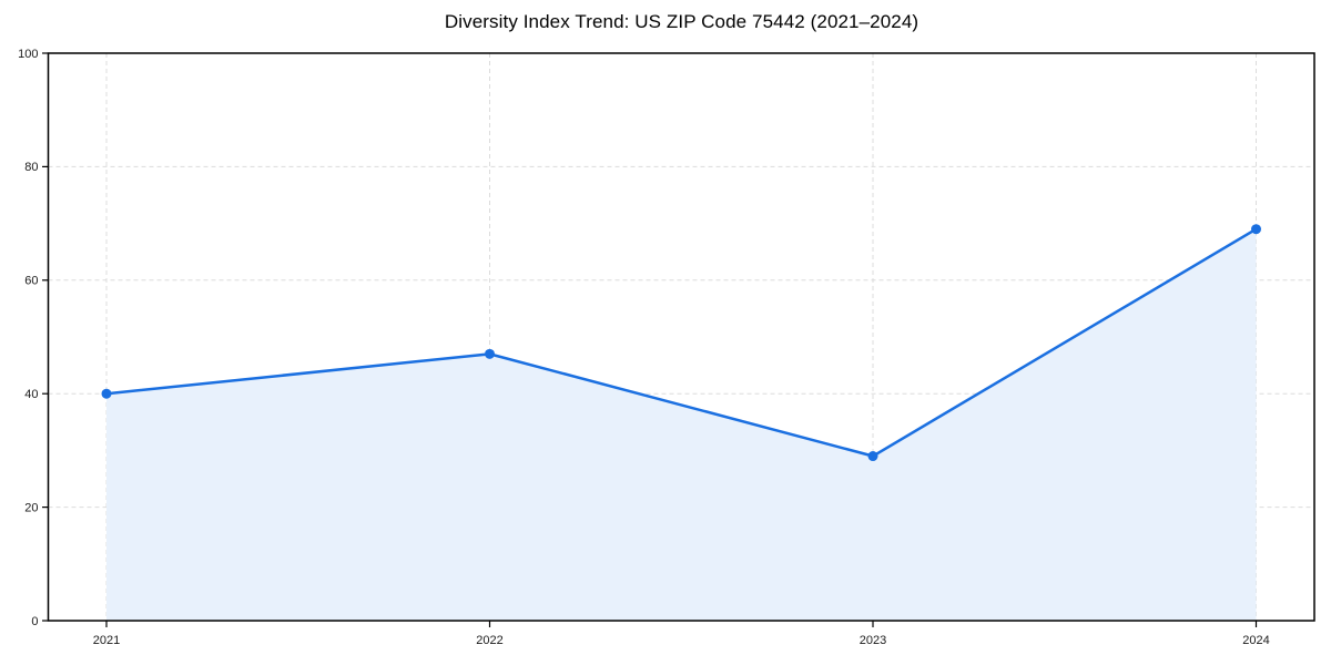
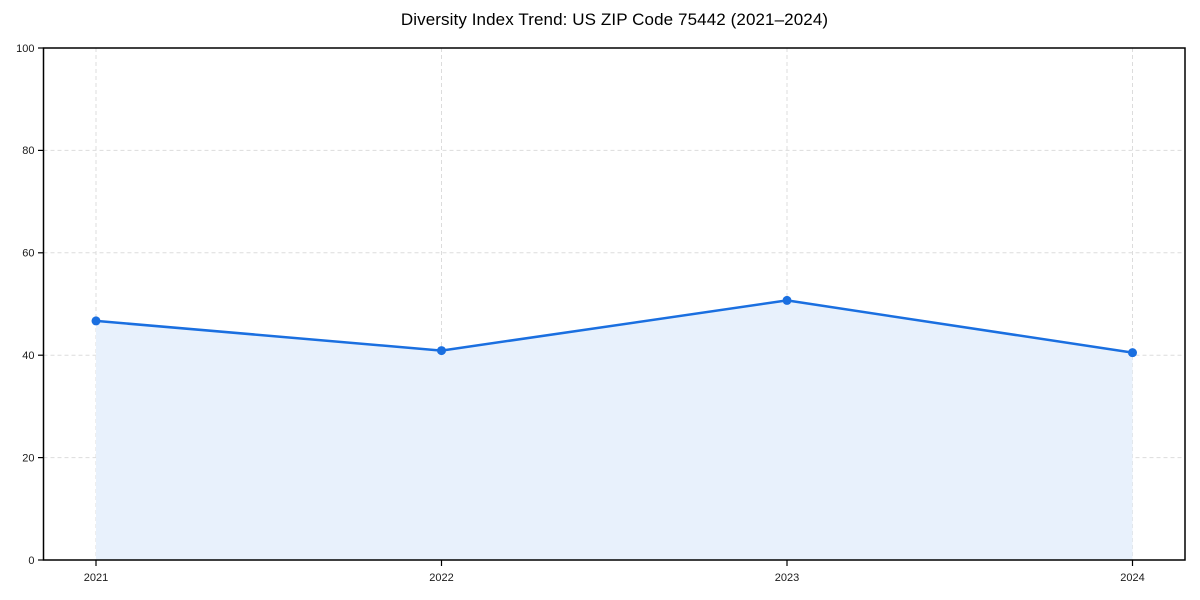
2021: 40 -> 47
2022: 47 -> 41
2023: 29 -> 51
2024: 69 -> 40
